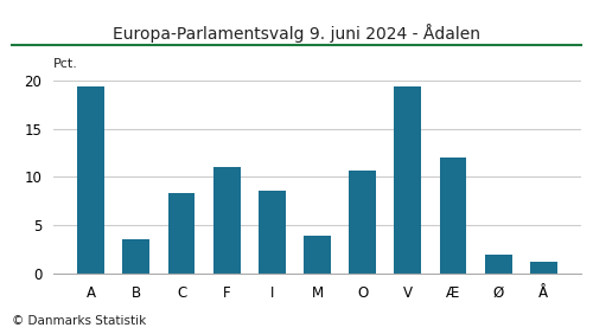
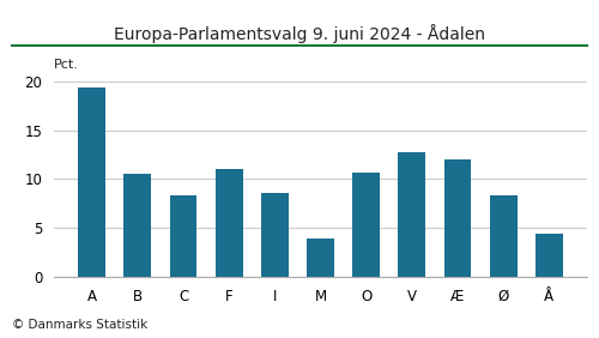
B: 3.6 -> 10.6
V: 19.4 -> 12.8
Ø: 2.0 -> 8.4
Å: 1.2 -> 4.4
